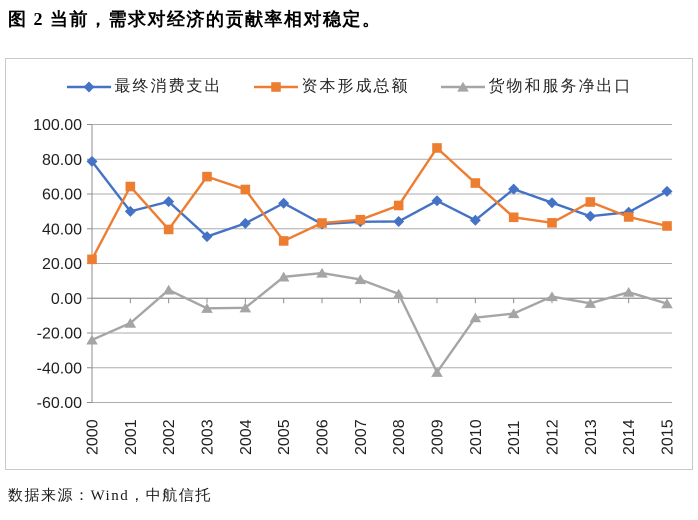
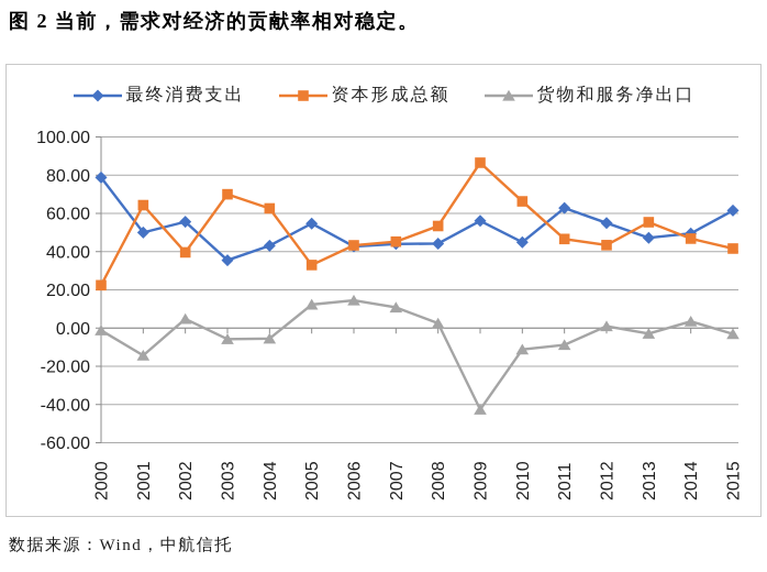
货物和服务净出口/2000: -24 -> -1
